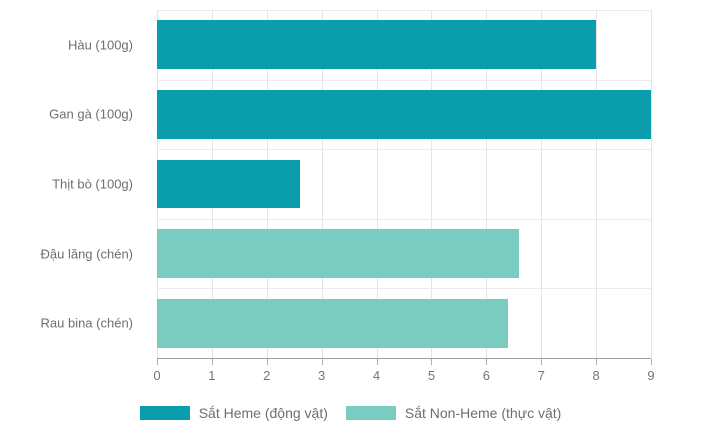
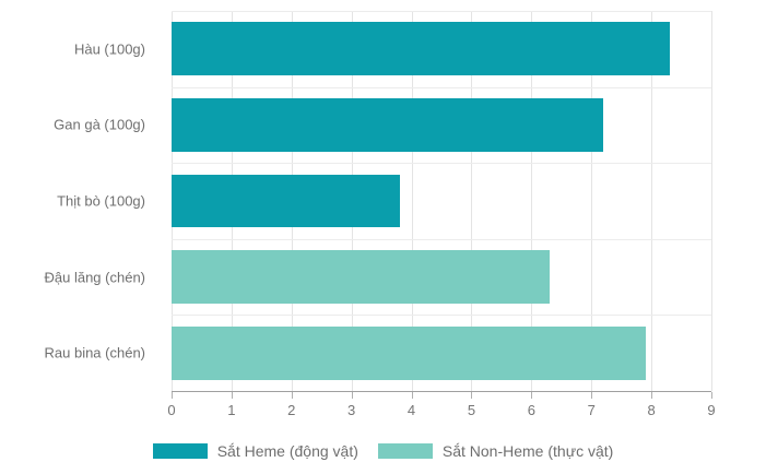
Hàu (100g): 8.0 -> 8.3
Gan gà (100g): 9.0 -> 7.2
Thịt bò (100g): 2.6 -> 3.8
Đậu lăng (chén): 6.6 -> 6.3
Rau bina (chén): 6.4 -> 7.9
